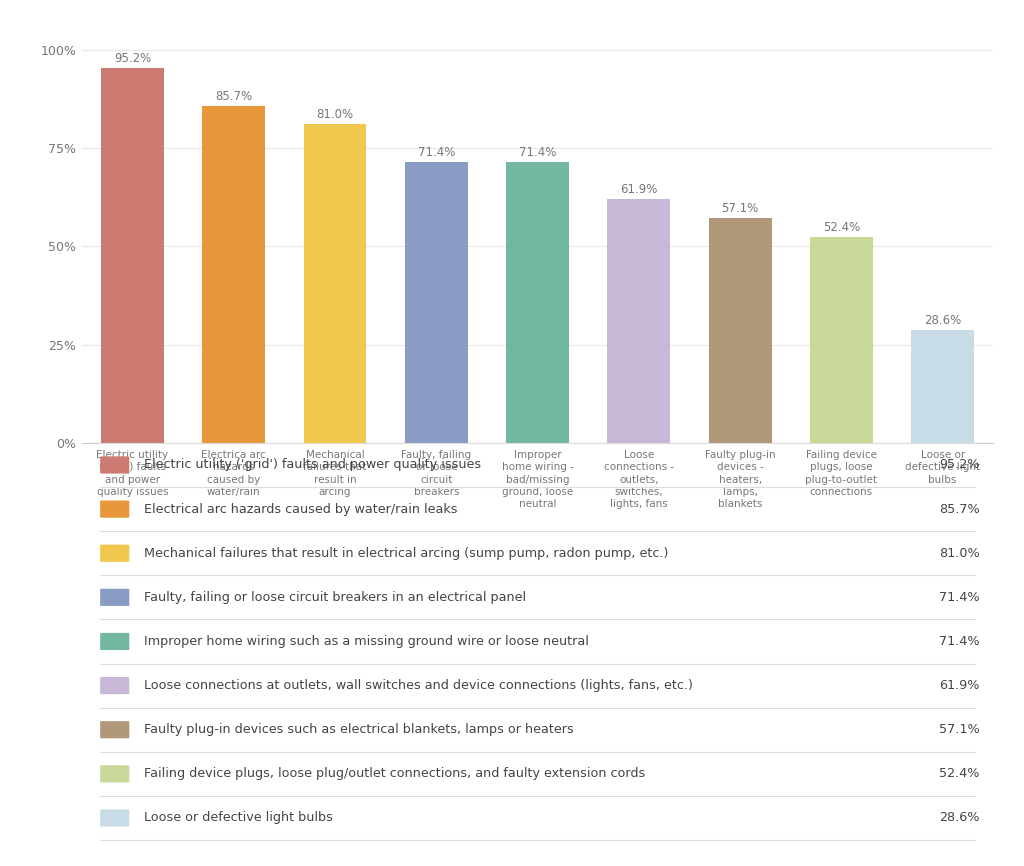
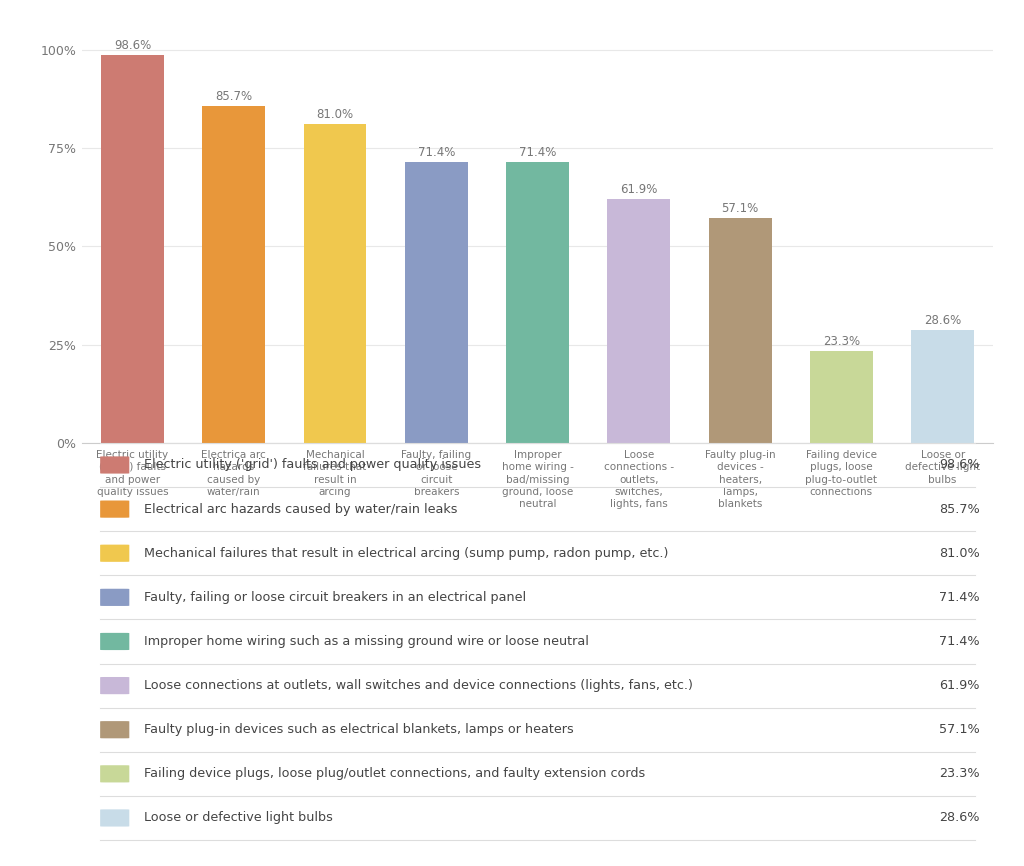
Electric utility ('grid') faults and power quality issues: 95.2% -> 98.6%
Failing device plugs, loose plug-to-outlet connections: 52.4% -> 23.3%
